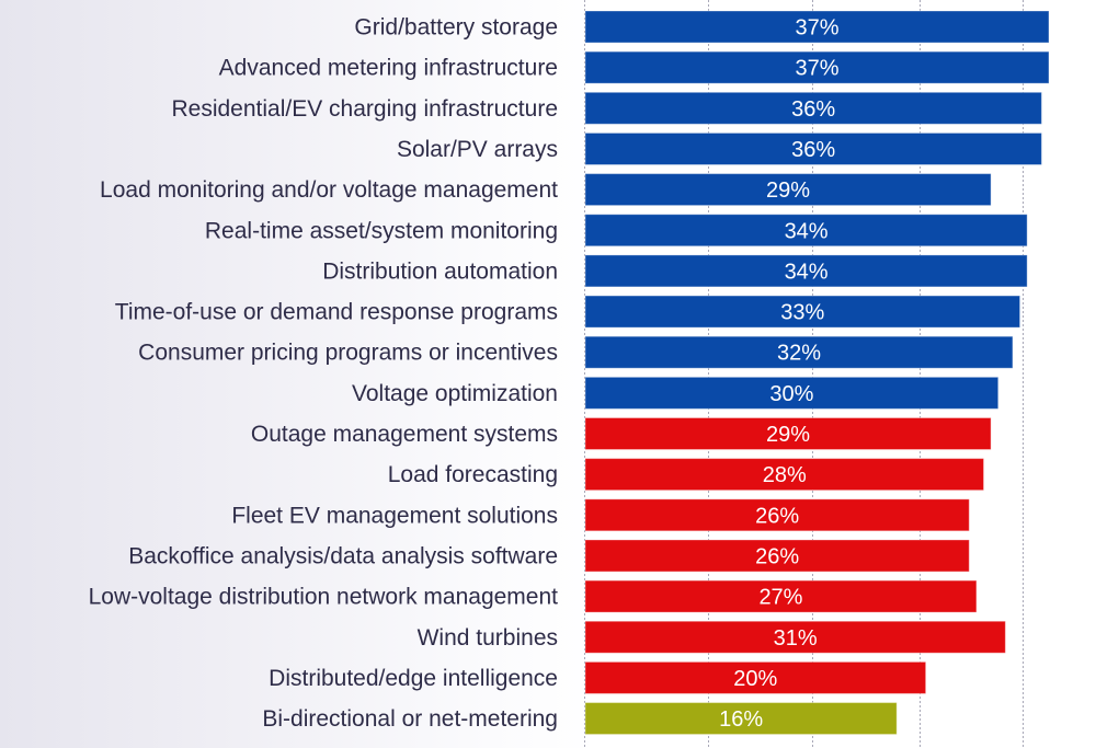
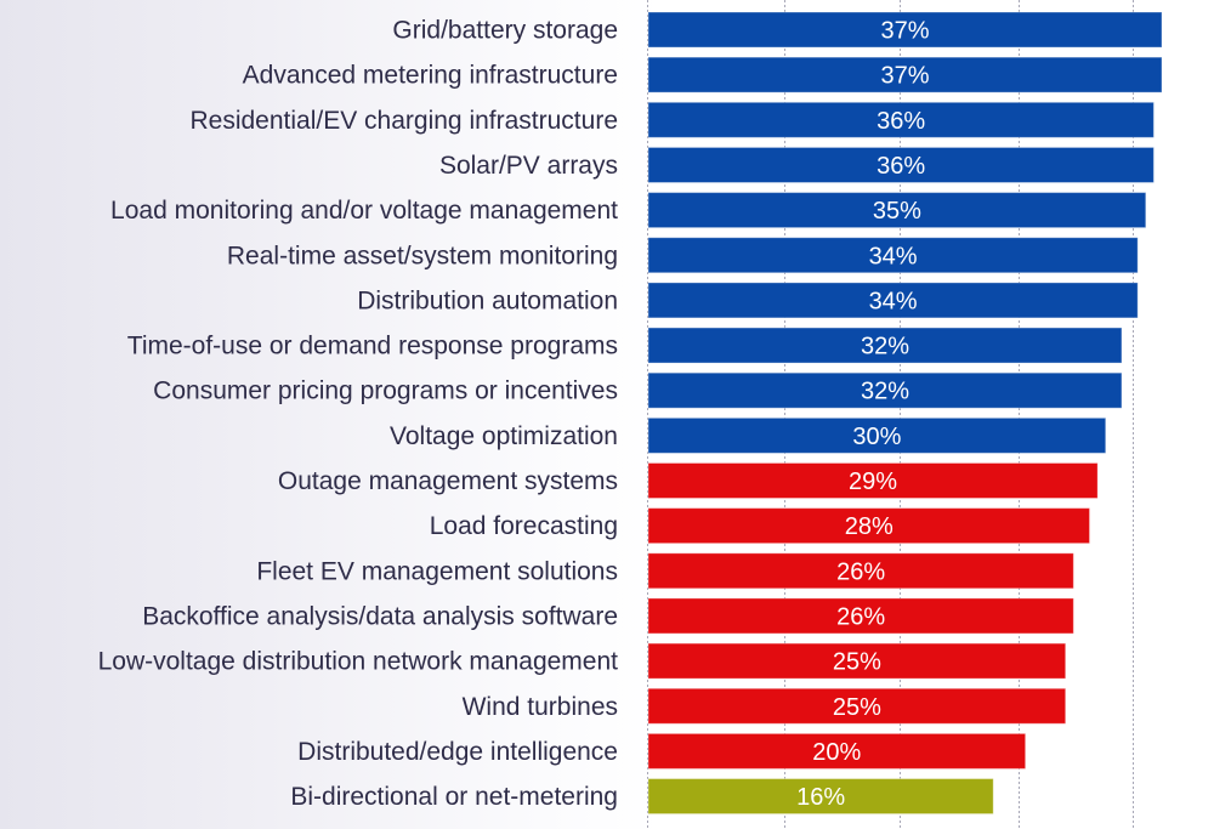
Load monitoring and/or voltage management: 29% -> 35%
Time-of-use or demand response programs: 33% -> 32%
Low-voltage distribution network management: 27% -> 25%
Wind turbines: 31% -> 25%
